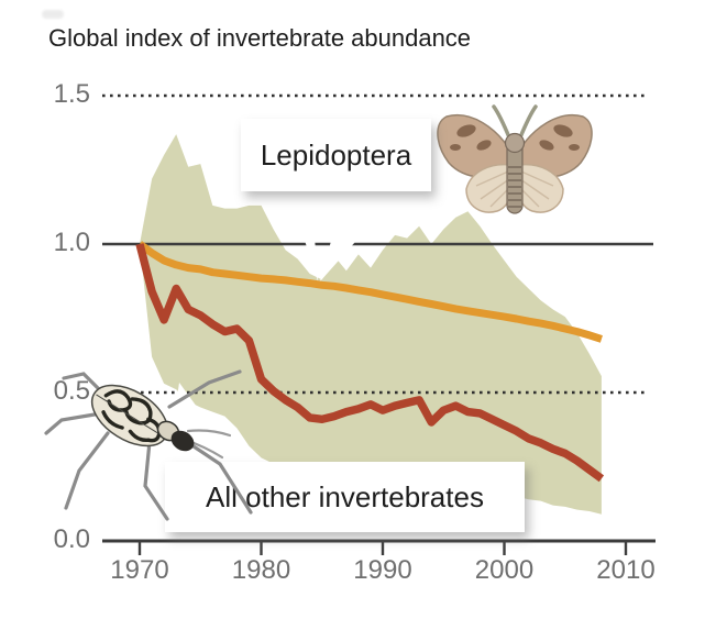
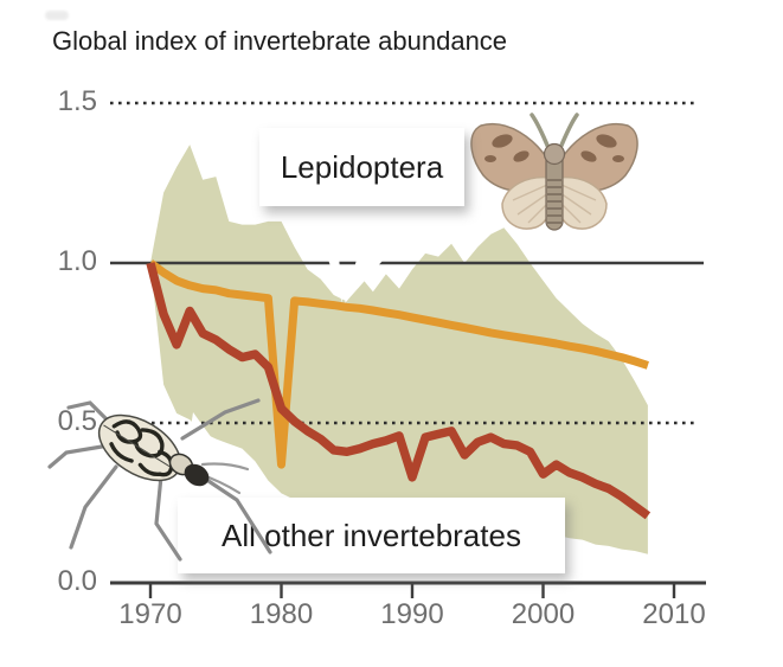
Lepidoptera/1980: 0.89 -> 0.37
All other invertebrates/1990: 0.44 -> 0.33
All other invertebrates/2000: 0.39 -> 0.34
